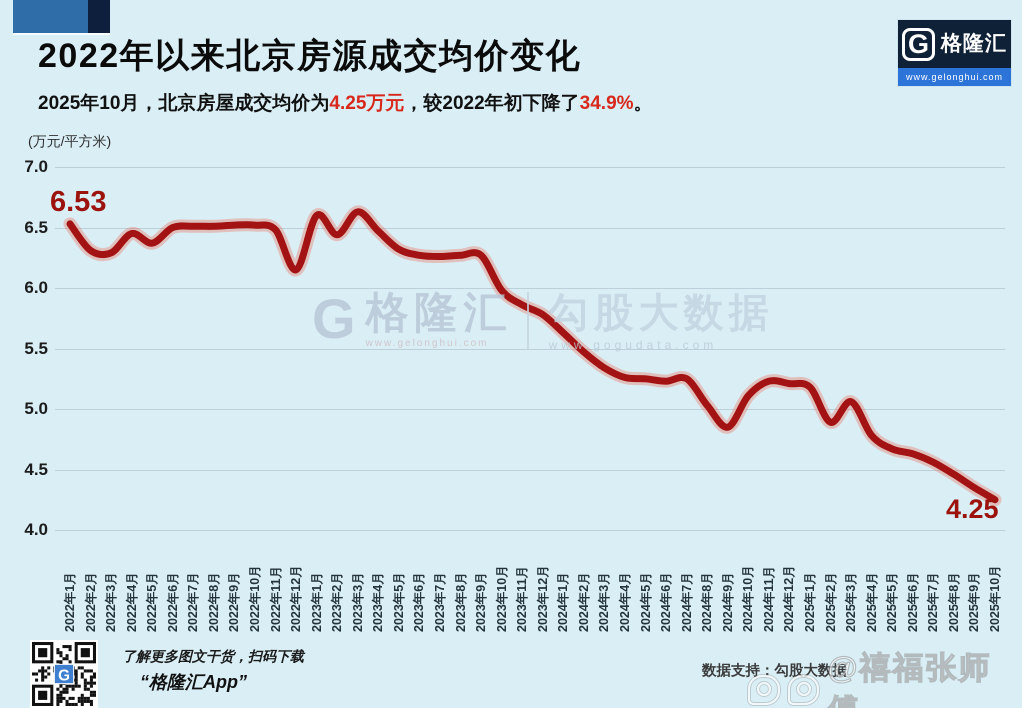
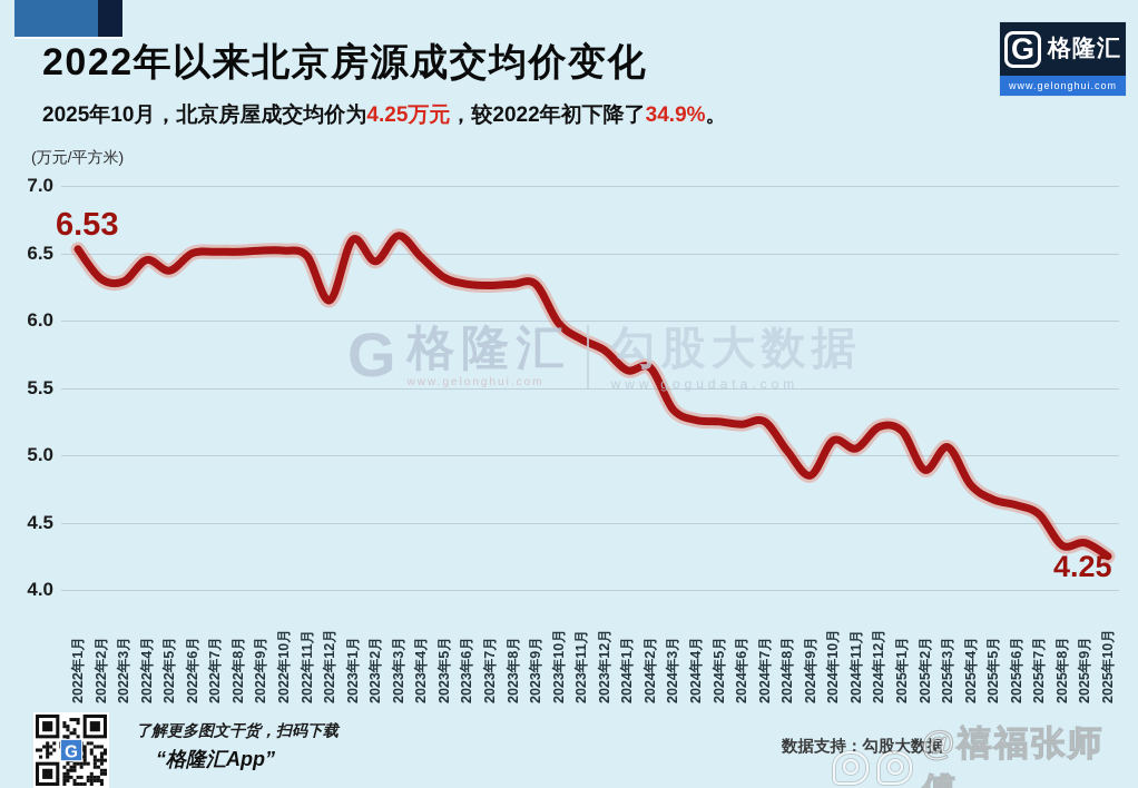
2024年2月: 5.47 -> 5.65
2024年11月: 5.23 -> 5.05
2025年8月: 4.46 -> 4.33
